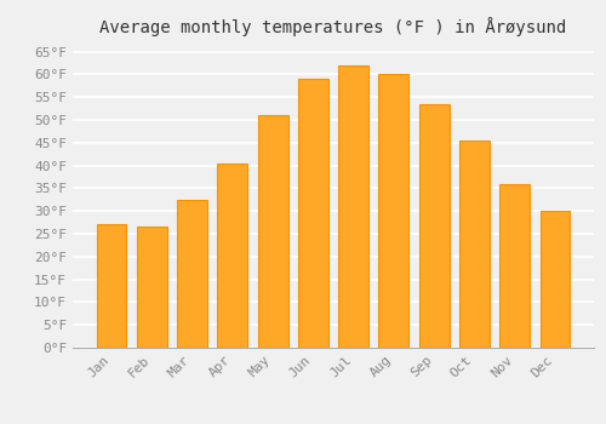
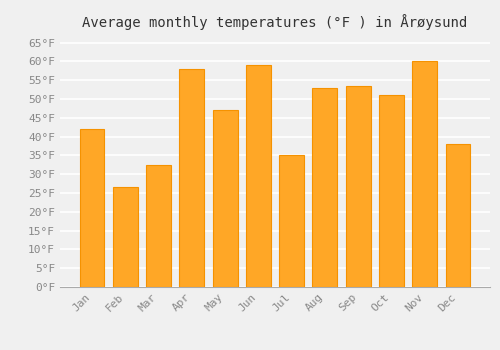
Jan: 27.0°F -> 42.0°F
Apr: 40.5°F -> 58.0°F
May: 51.0°F -> 47.0°F
Jul: 62.0°F -> 35.0°F
Aug: 60.0°F -> 53.0°F
Oct: 45.5°F -> 51.0°F
Nov: 36.0°F -> 60.0°F
Dec: 30.0°F -> 38.0°F
